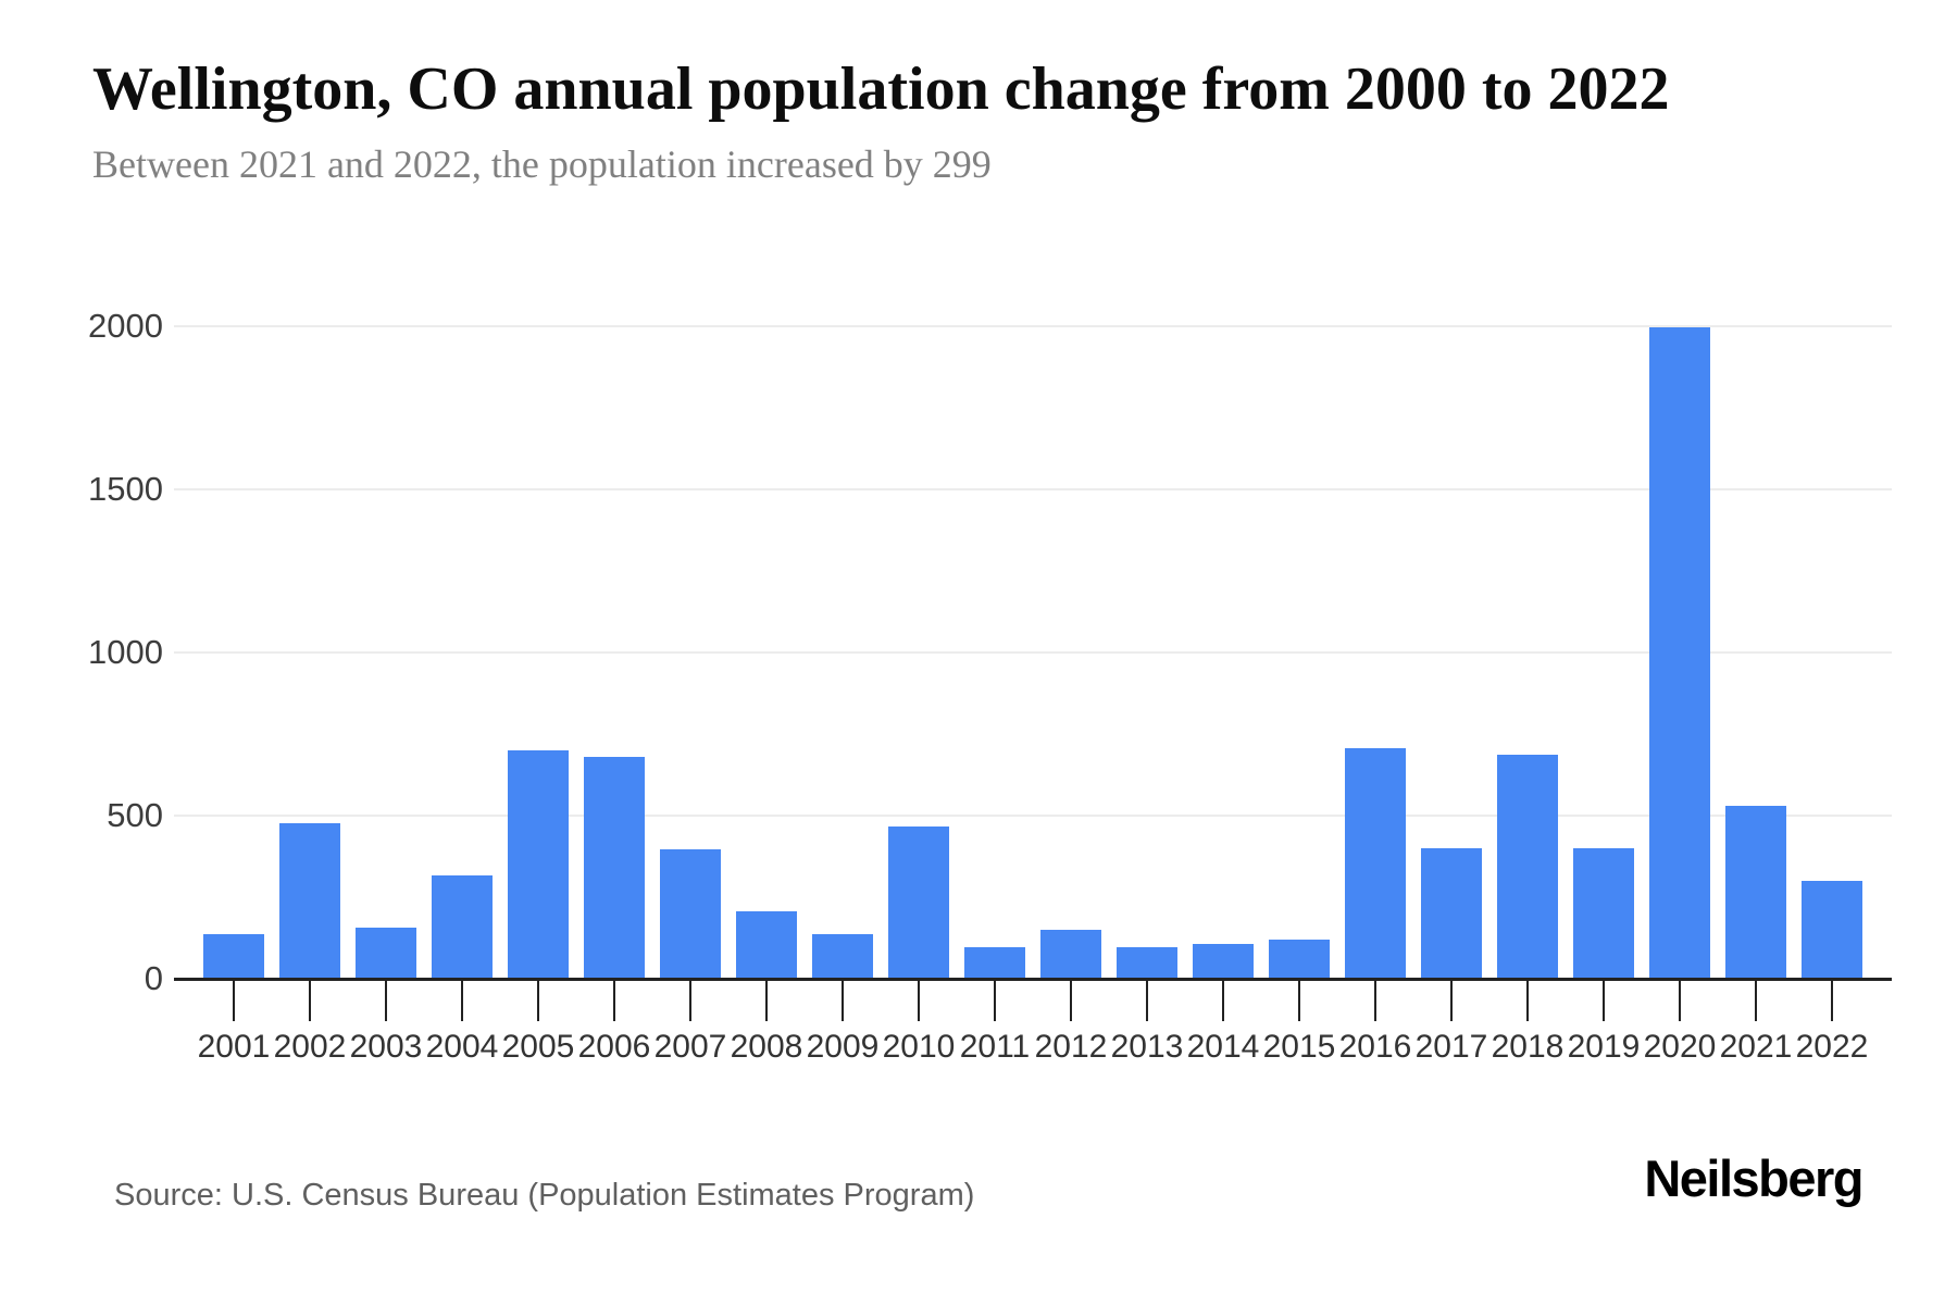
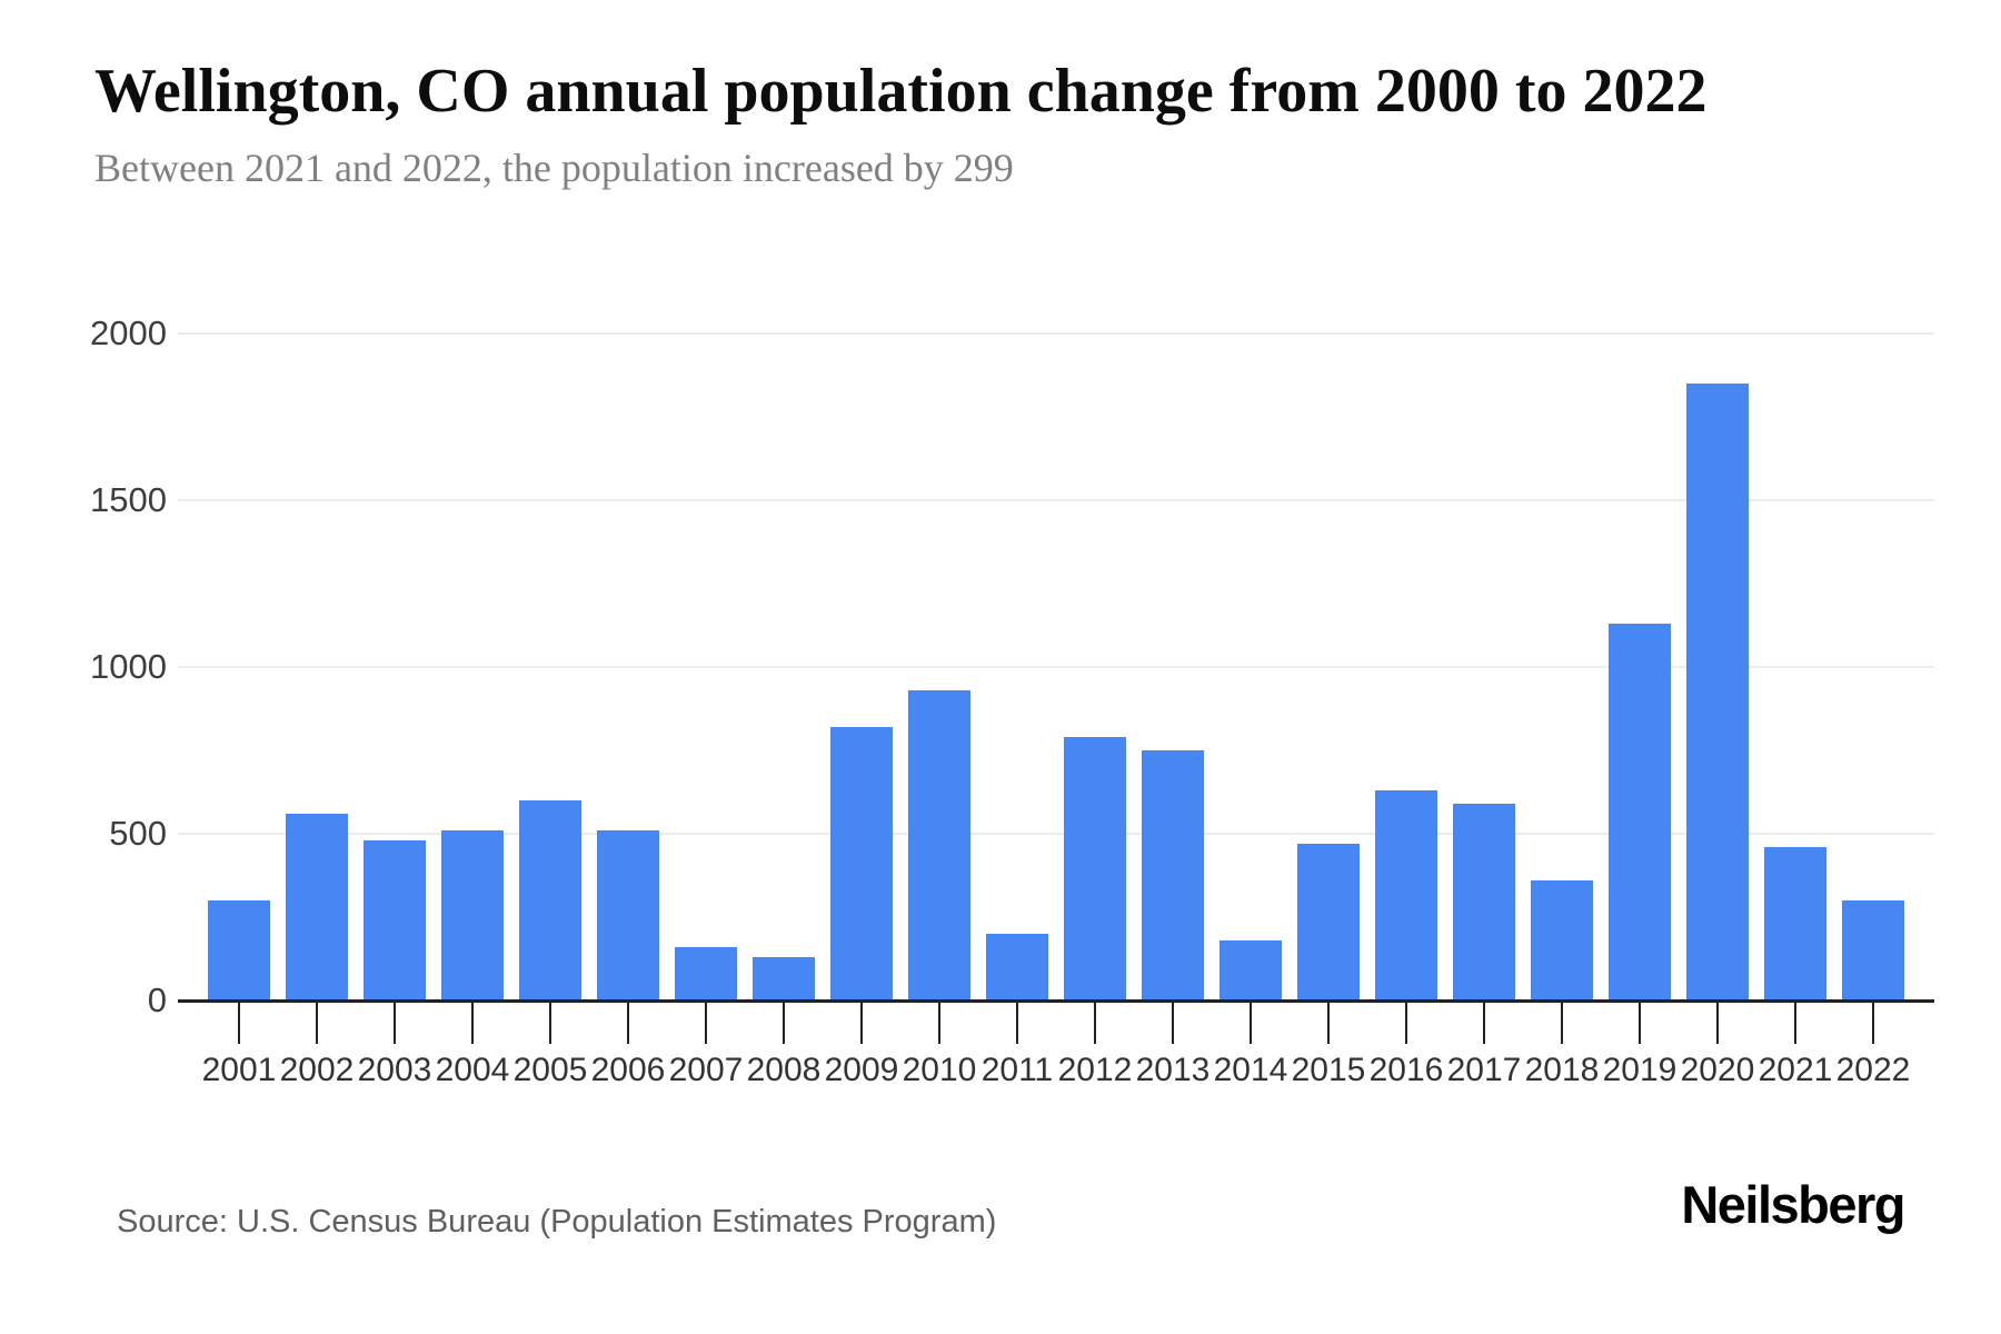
2001: 140 -> 300
2002: 480 -> 560
2003: 160 -> 480
2004: 320 -> 510
2005: 700 -> 600
2006: 680 -> 510
2007: 400 -> 160
2008: 200 -> 130
2009: 140 -> 820
2010: 460 -> 930
2011: 100 -> 200
2012: 150 -> 790
2013: 100 -> 750
2014: 100 -> 180
2015: 120 -> 470
2016: 700 -> 630
2017: 400 -> 590
2018: 680 -> 360
2019: 400 -> 1130
2020: 2000 -> 1850
2021: 530 -> 460
